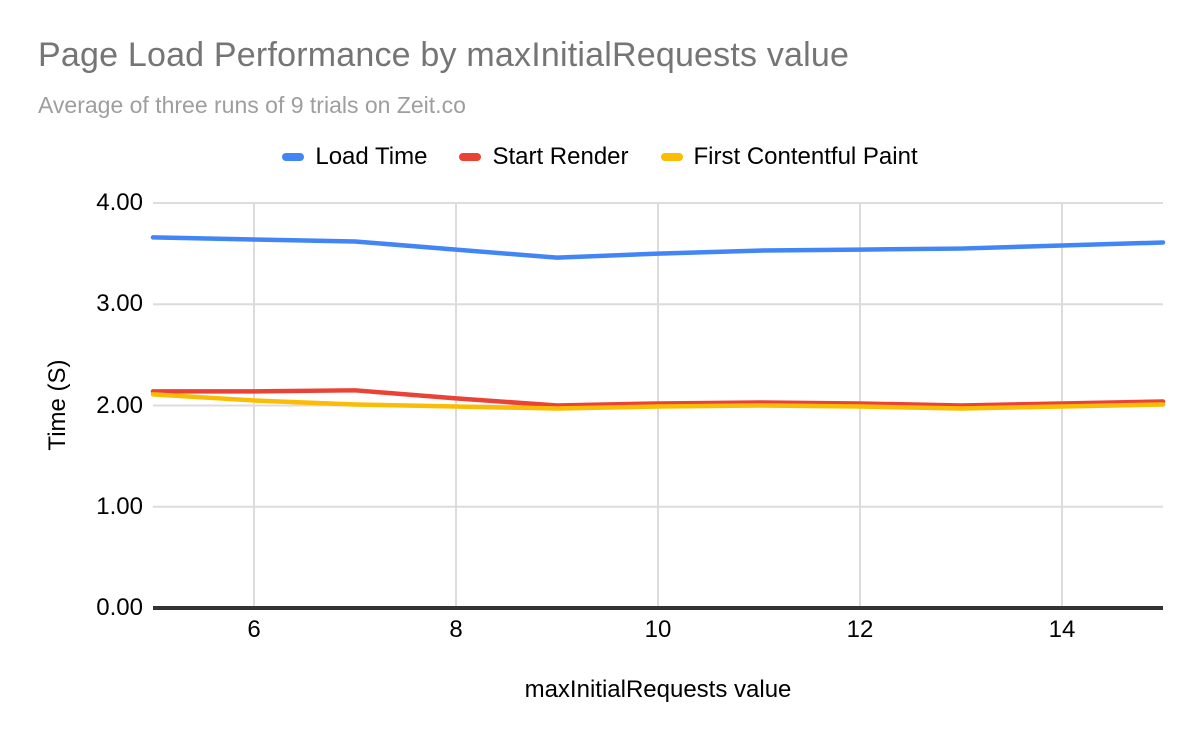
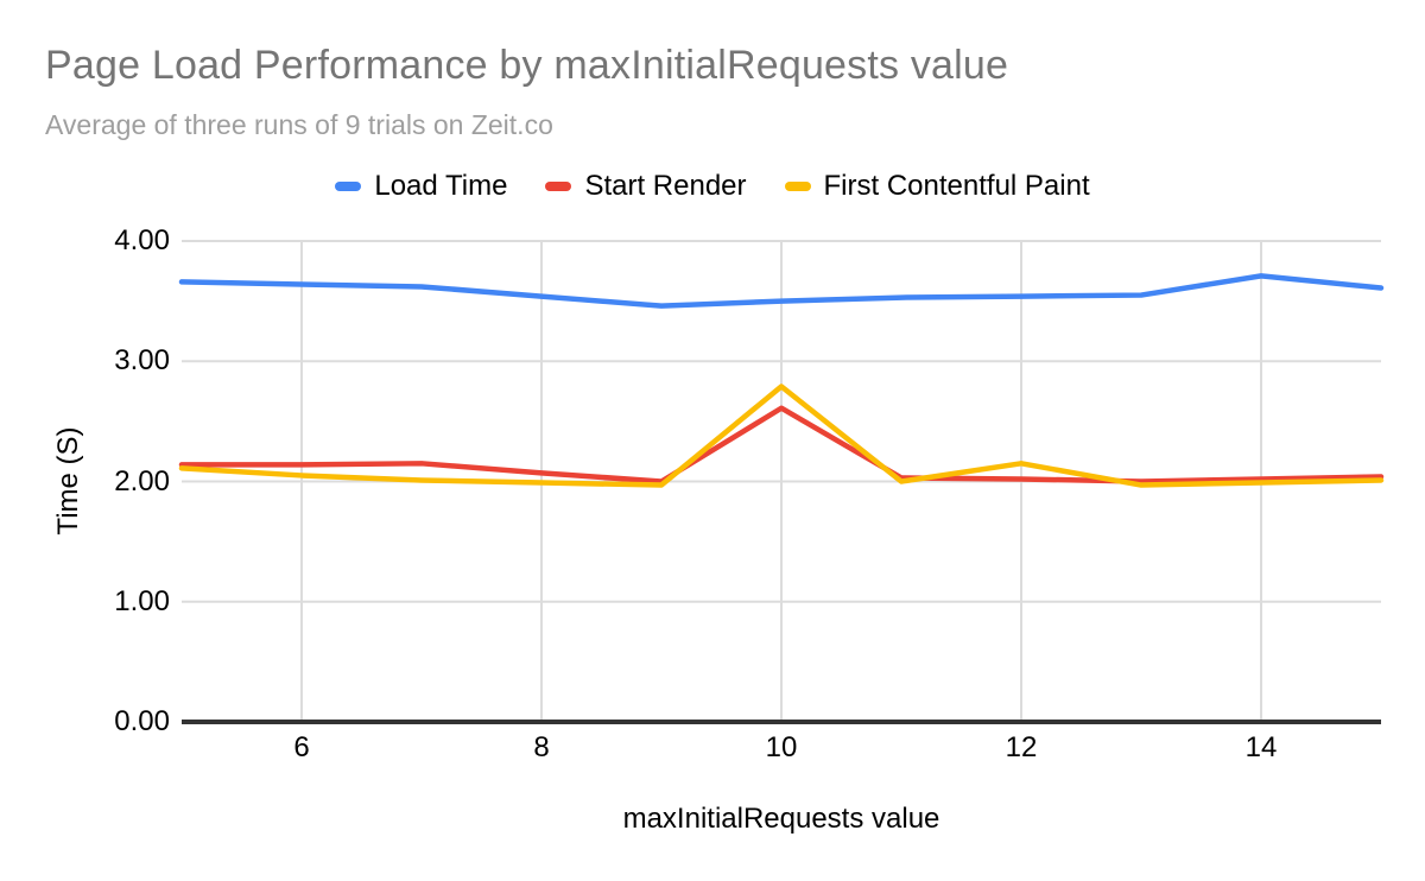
Start Render/10: 2.02 -> 2.61
First Contentful Paint/10: 1.99 -> 2.79
First Contentful Paint/12: 1.99 -> 2.15
Load Time/14: 3.58 -> 3.71
